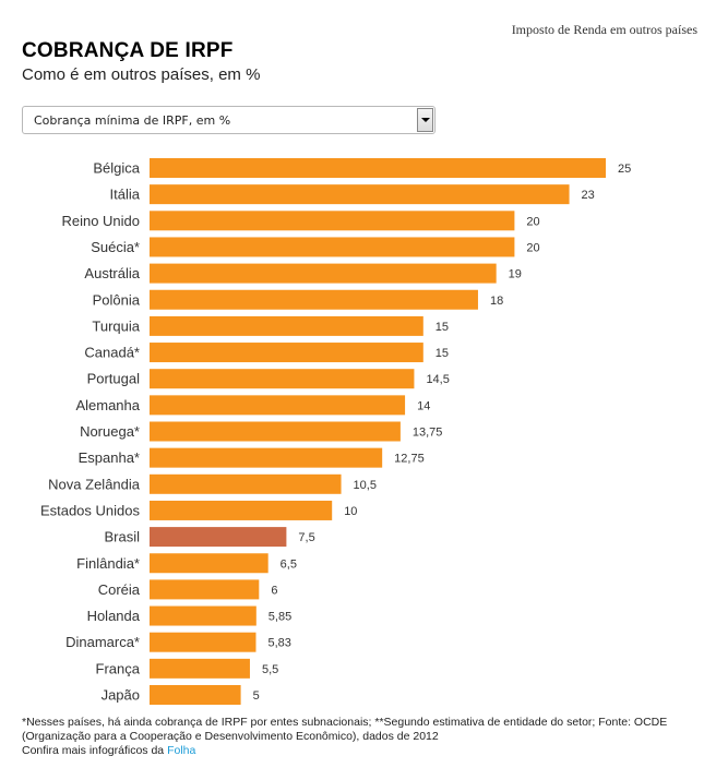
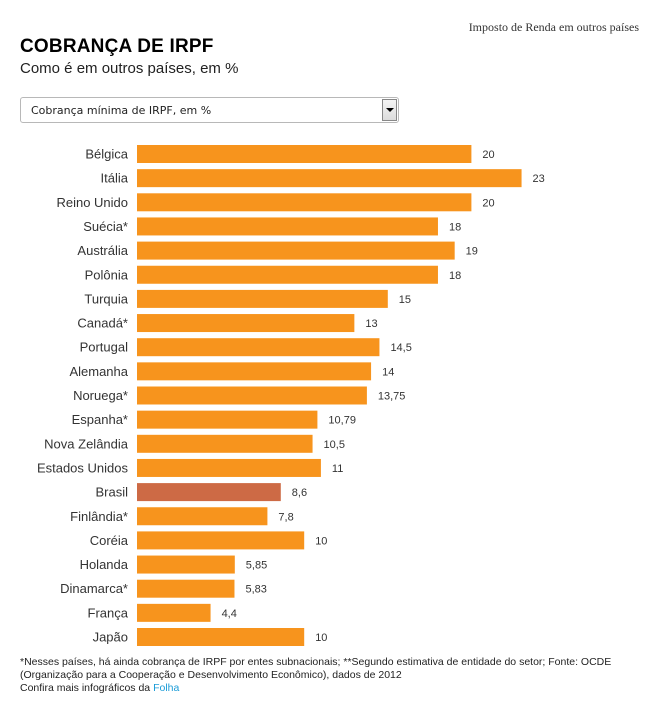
Bélgica: 25 -> 20
Suécia*: 20 -> 18
Canadá*: 15 -> 13
Espanha*: 12,75 -> 10,79
Estados Unidos: 10 -> 11
Brasil: 7,5 -> 8,6
Finlândia*: 6,5 -> 7,8
Coréia: 6 -> 10
França: 5,5 -> 4,4
Japão: 5 -> 10
